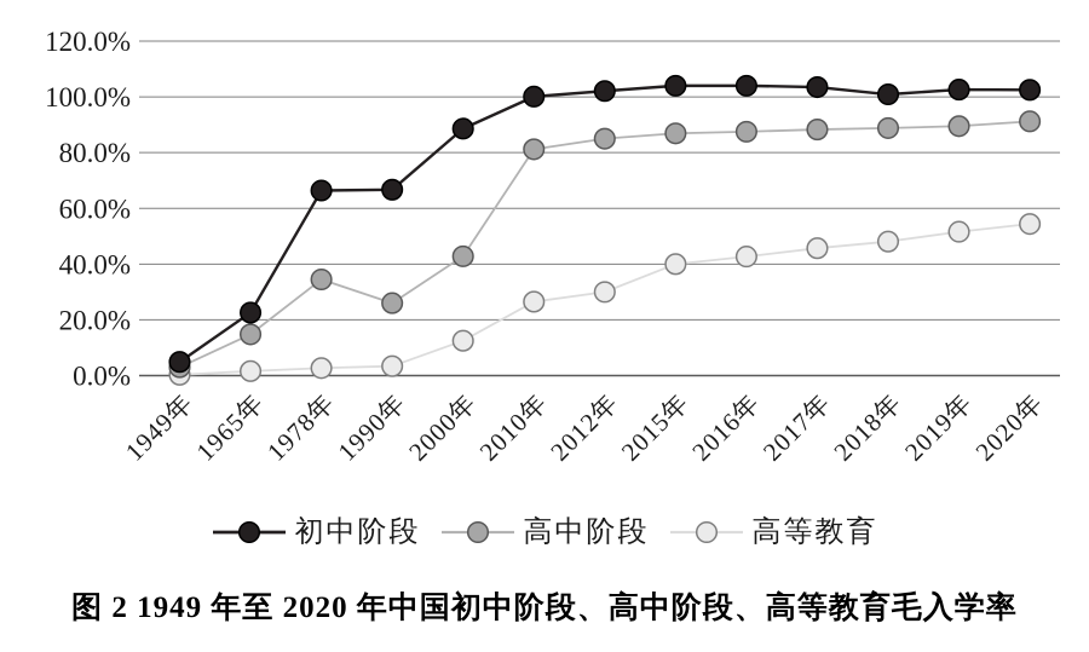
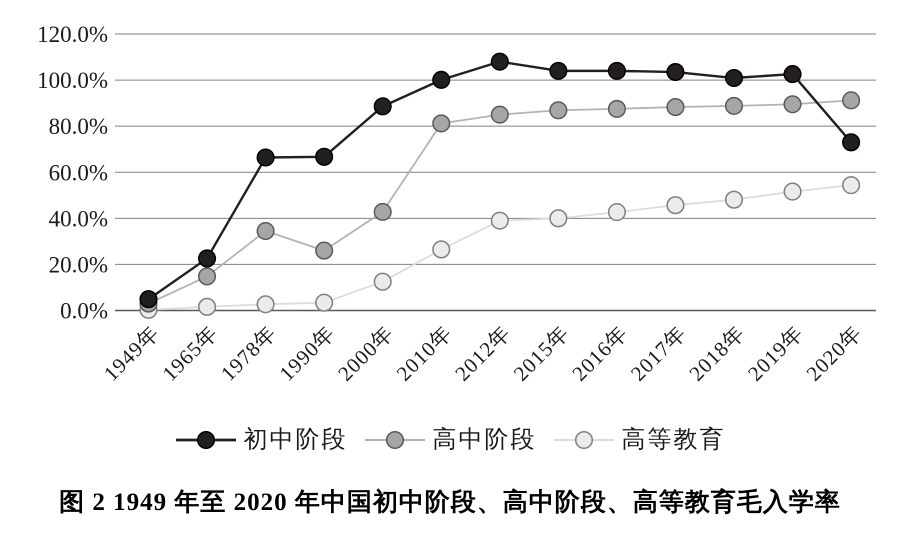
初中阶段/2012年: 102% -> 108%
高等教育/2012年: 30% -> 39%
初中阶段/2020年: 102% -> 73%
